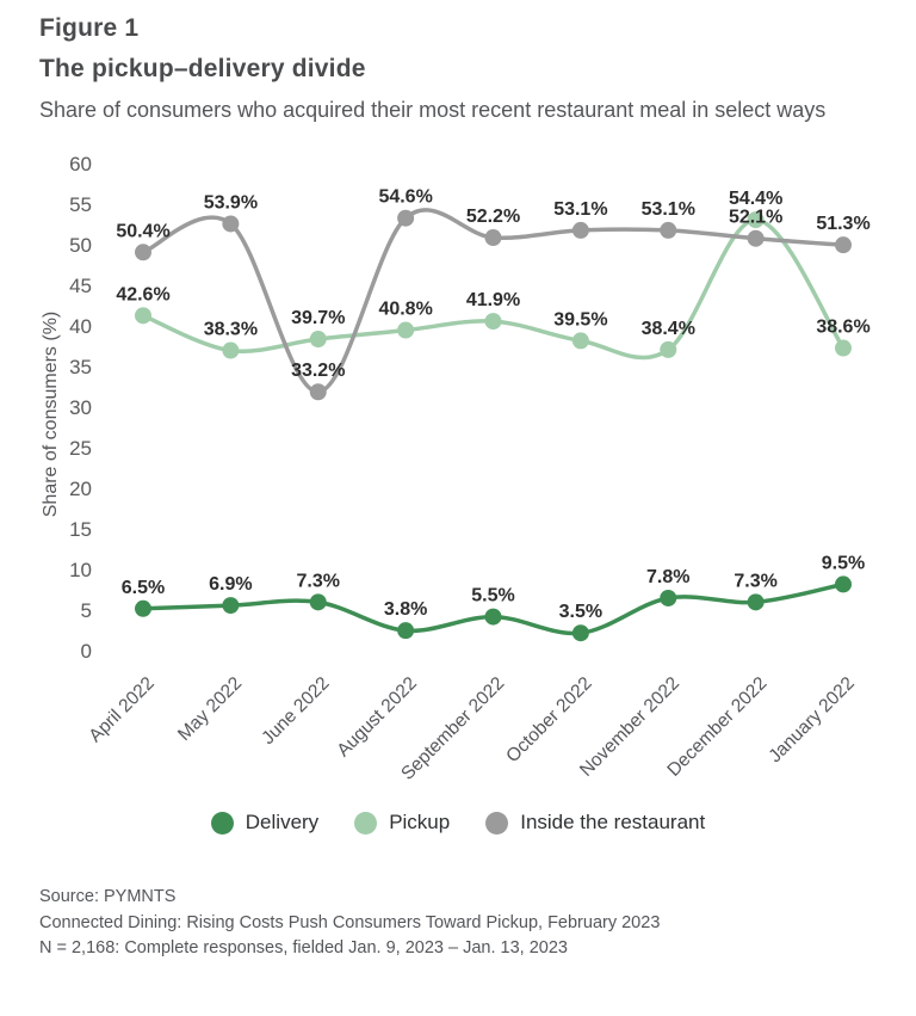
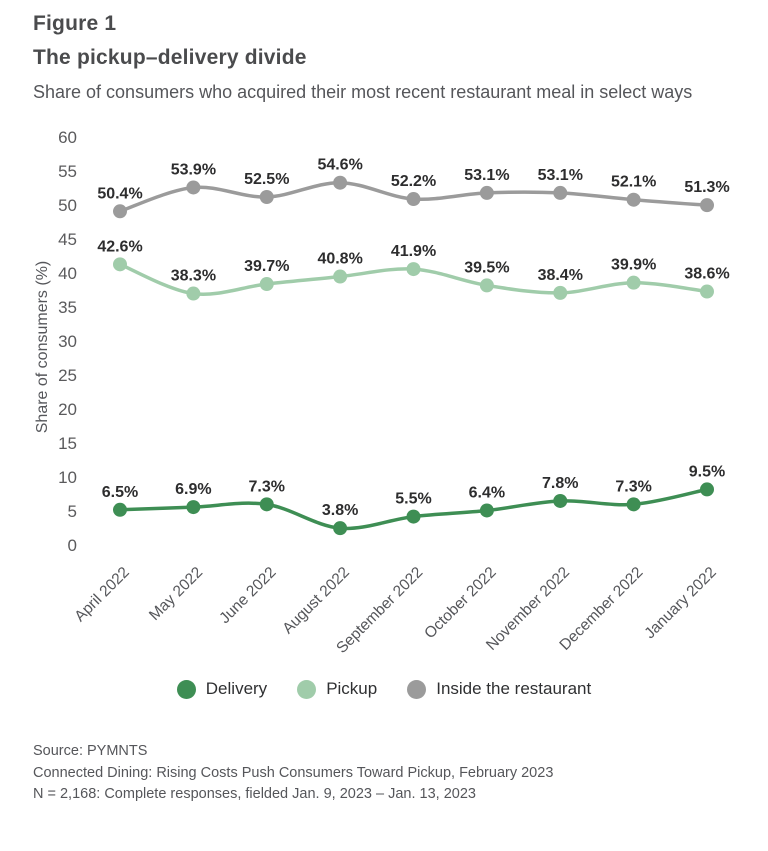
Inside the restaurant/June 2022: 33.2% -> 52.5%
Delivery/October 2022: 3.5% -> 6.4%
Pickup/December 2022: 54.4% -> 39.9%
